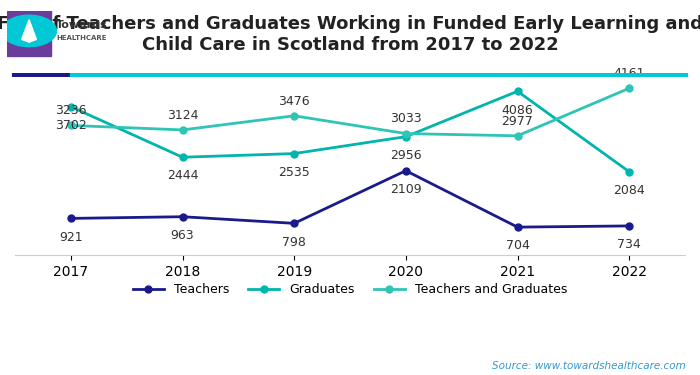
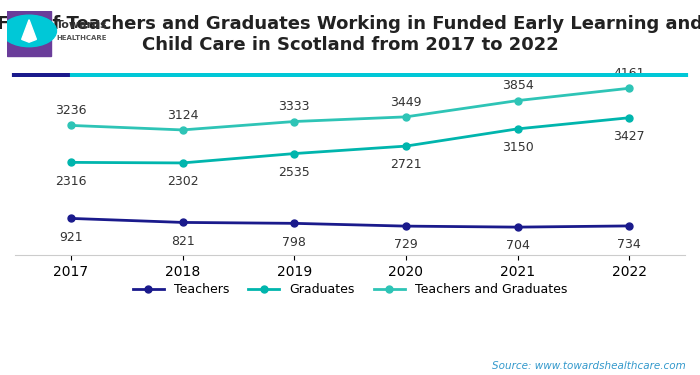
Graduates/2017: 3702 -> 2316
Teachers/2018: 963 -> 821
Graduates/2018: 2444 -> 2302
Teachers and Graduates/2019: 3476 -> 3333
Teachers/2020: 2109 -> 729
Graduates/2020: 2956 -> 2721
Teachers and Graduates/2020: 3033 -> 3449
Graduates/2021: 4086 -> 3150
Teachers and Graduates/2021: 2977 -> 3854
Graduates/2022: 2084 -> 3427
